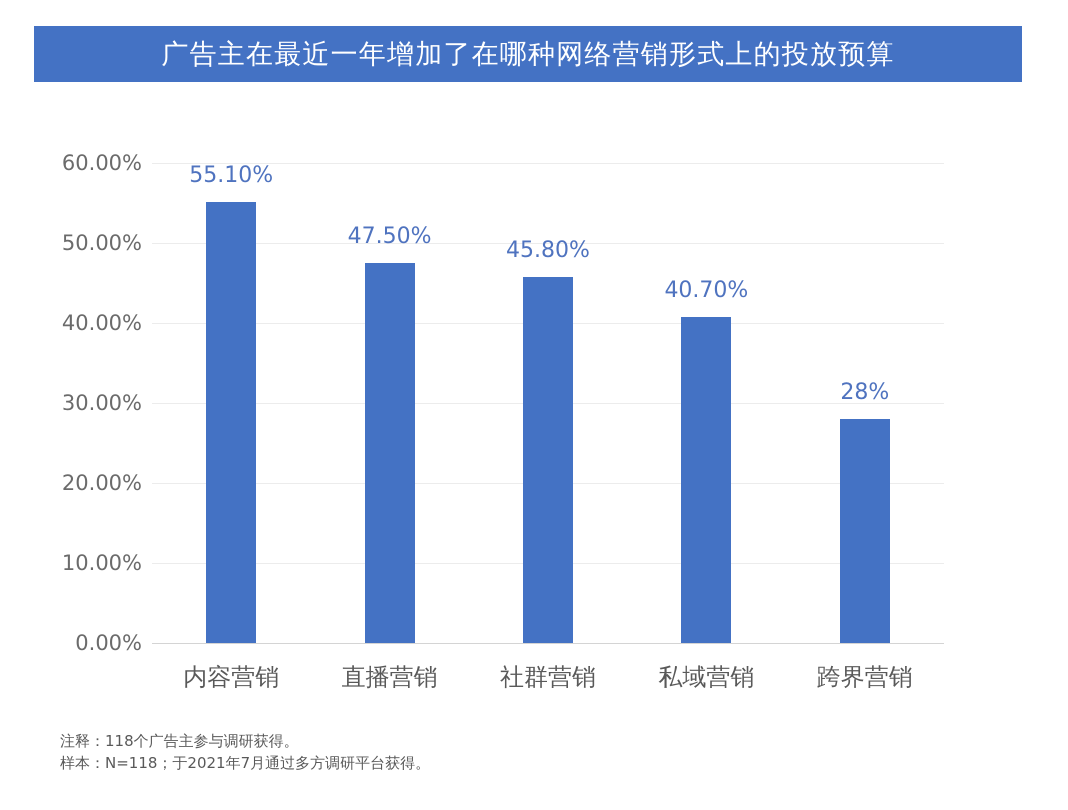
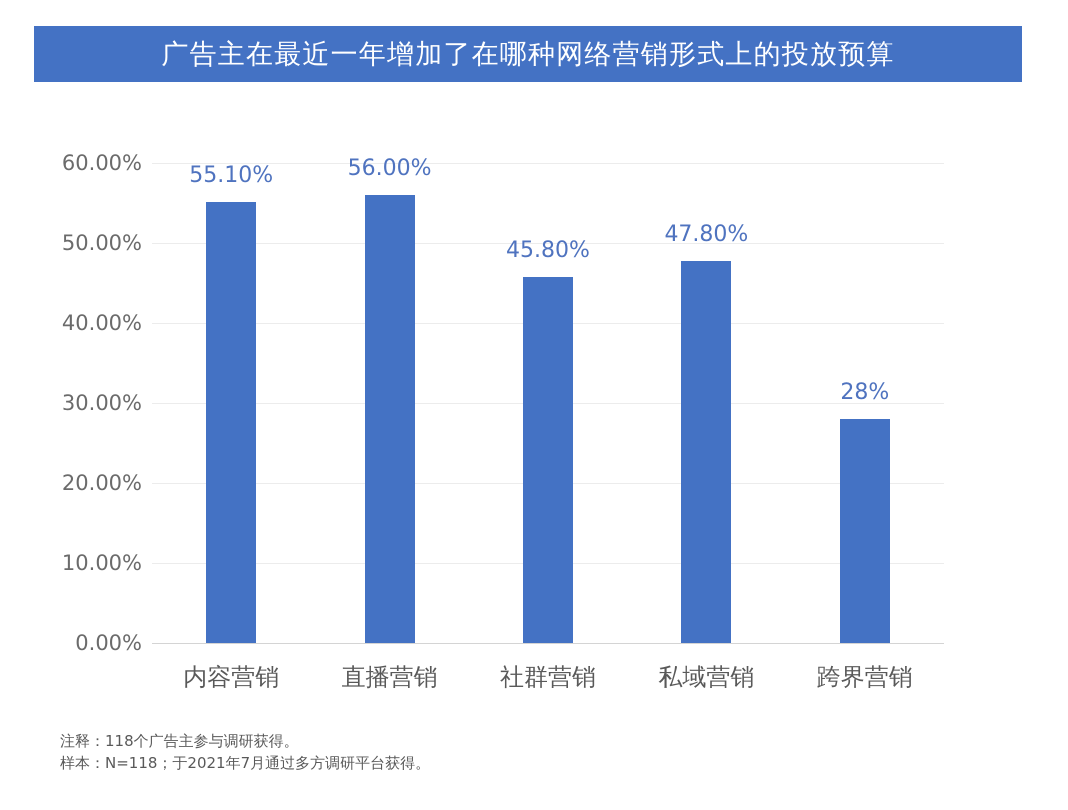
直播营销: 47.50% -> 56.00%
私域营销: 40.70% -> 47.80%
